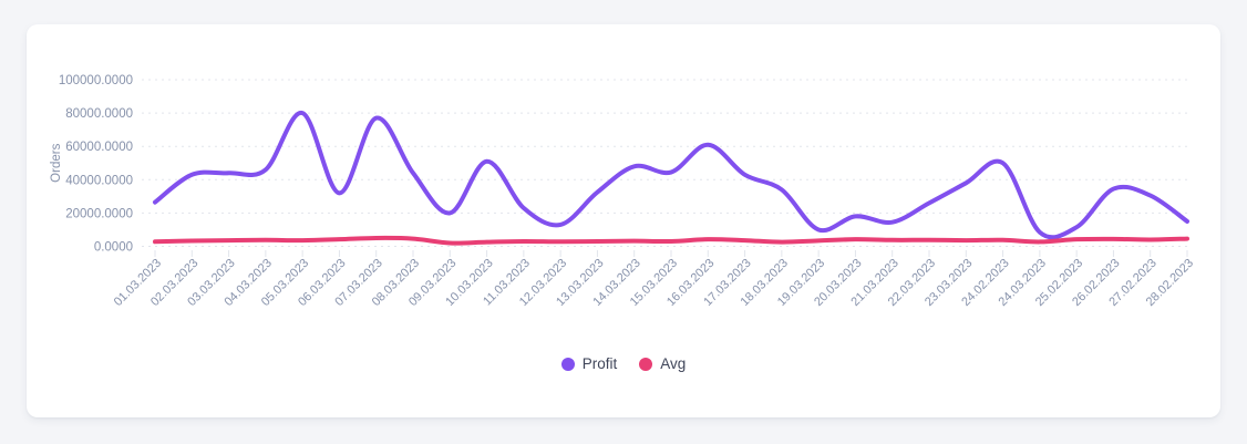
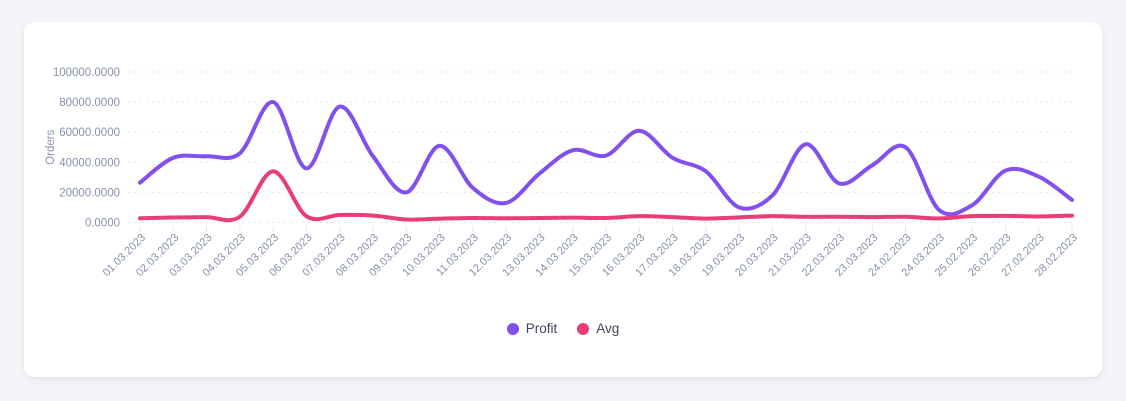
Avg/05.03.2023: 4000 -> 34000
Profit/06.03.2023: 32000 -> 36000
Profit/21.03.2023: 14000 -> 52000
